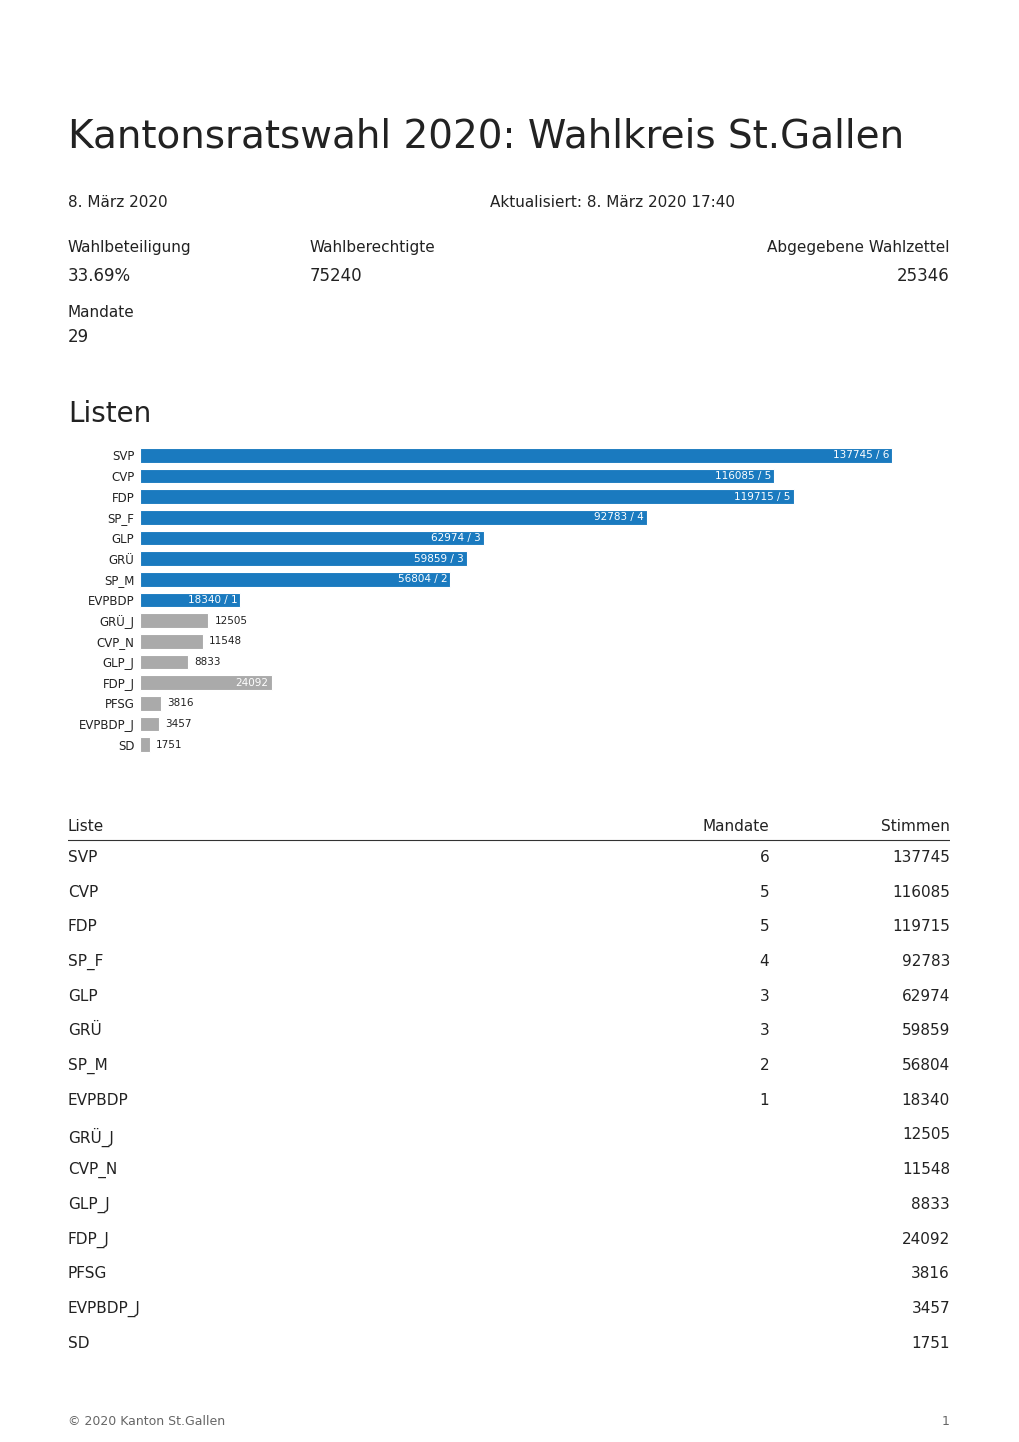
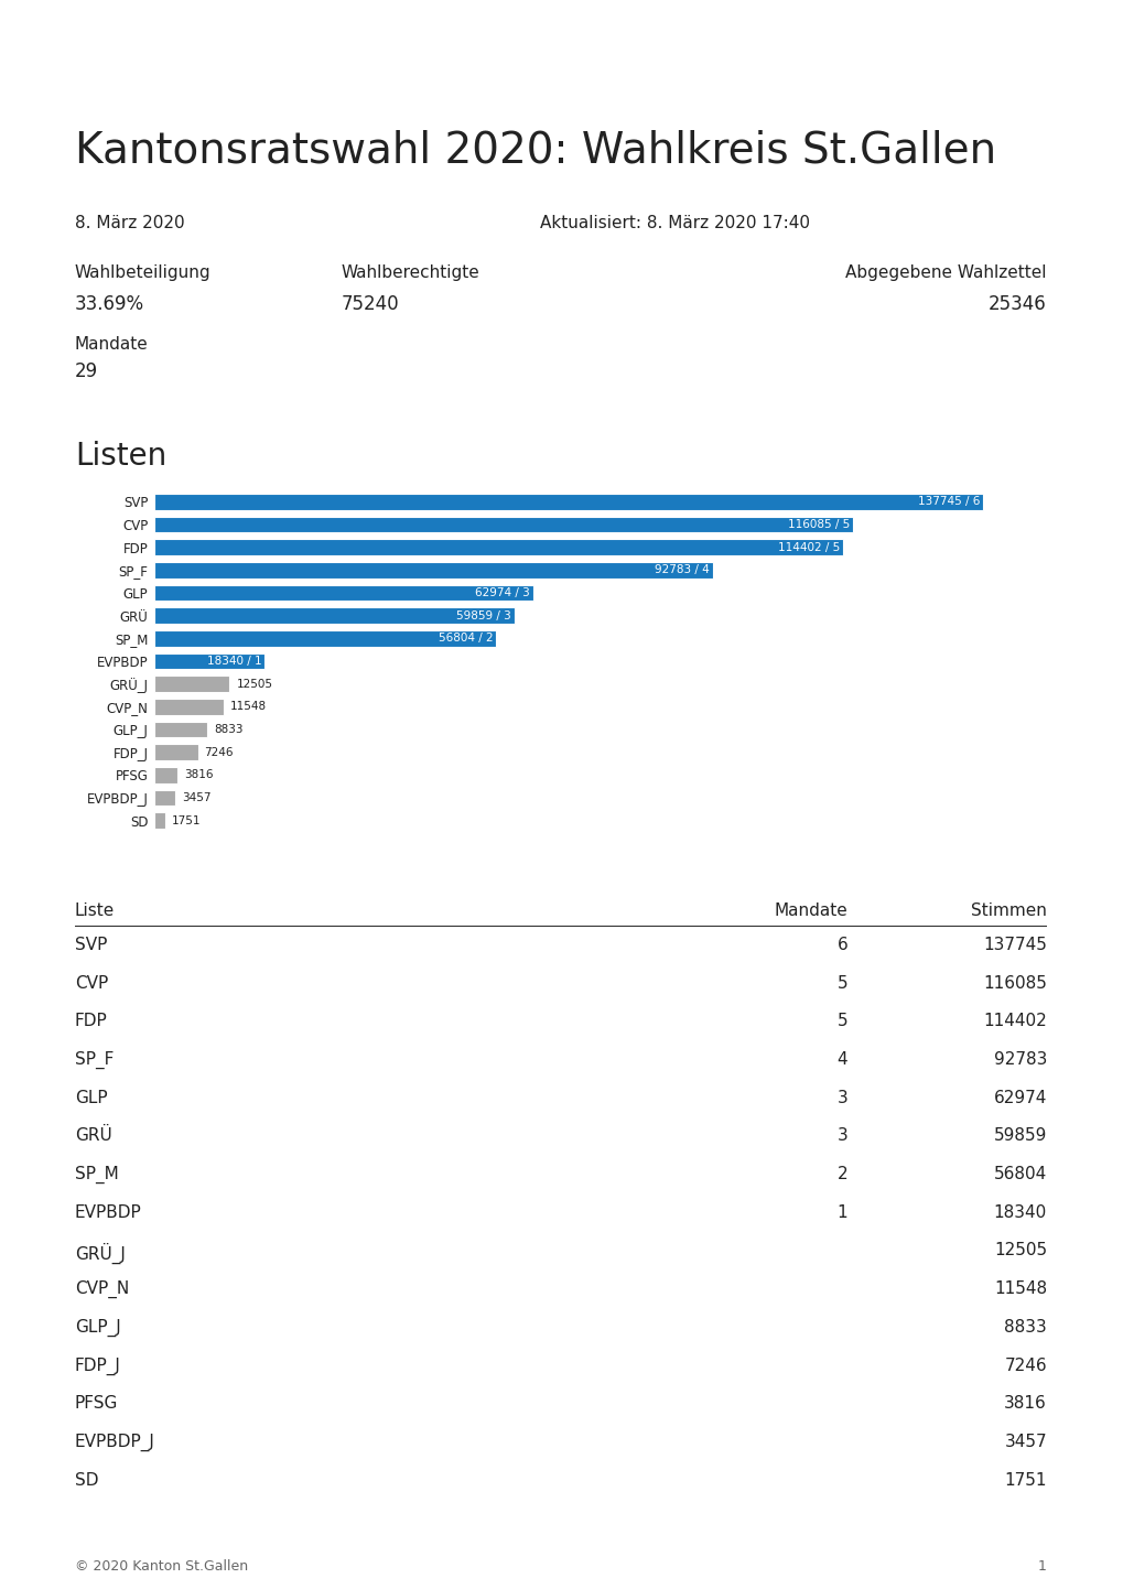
FDP: 119715 -> 114402
FDP_J: 24092 -> 7246
